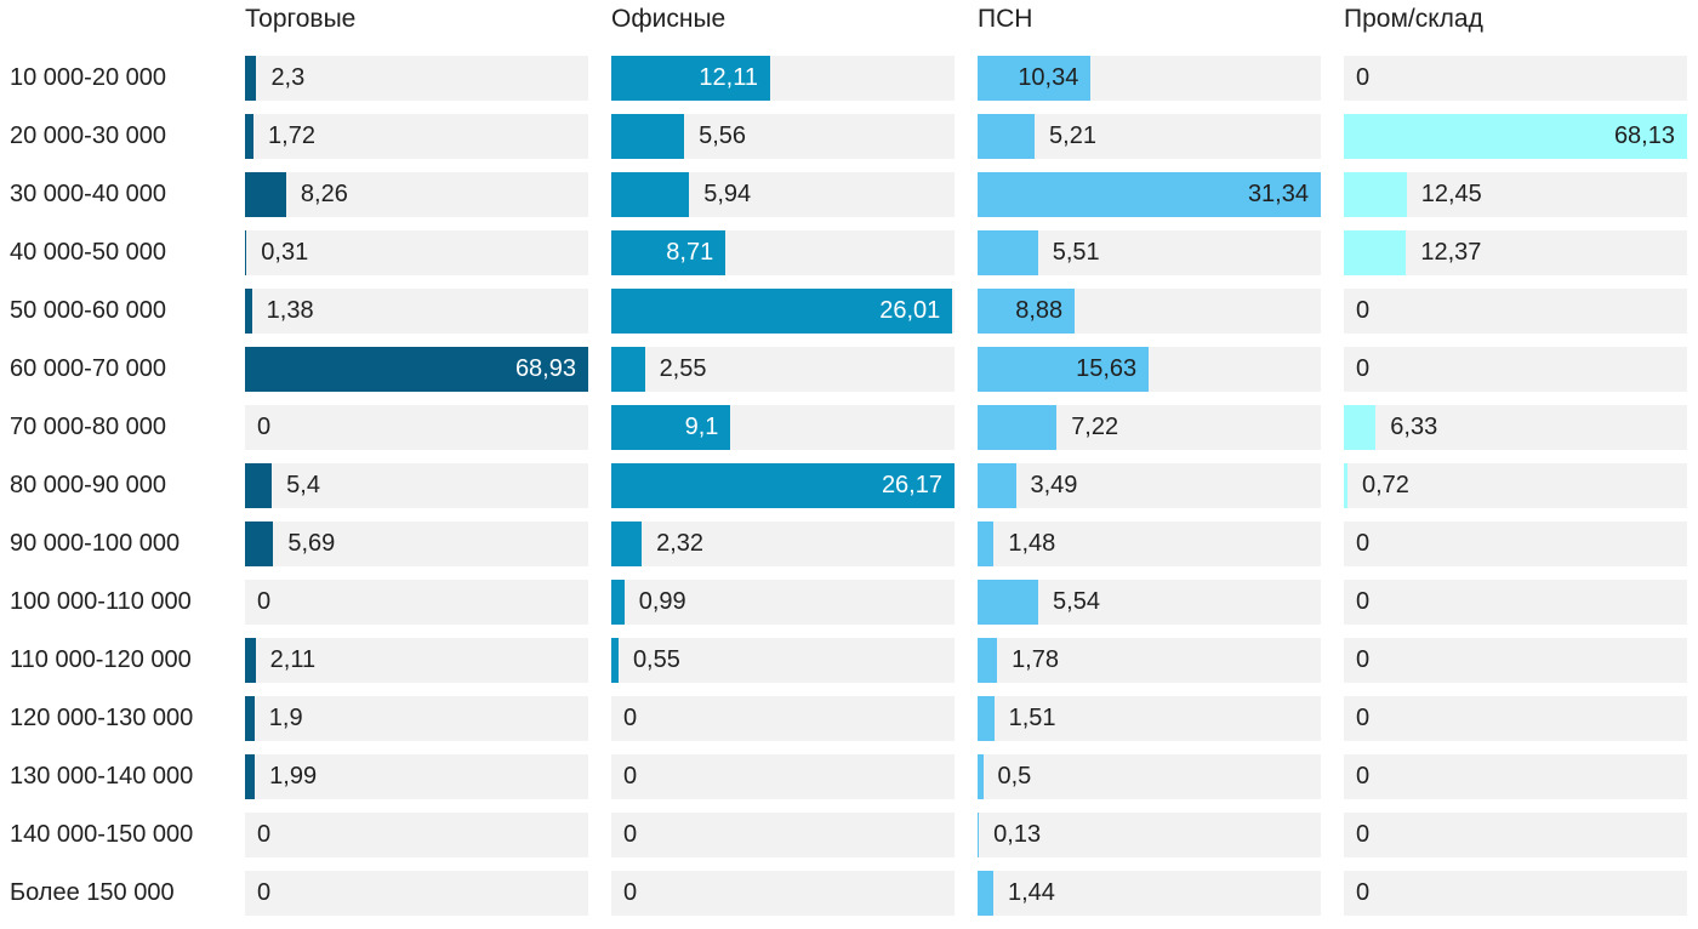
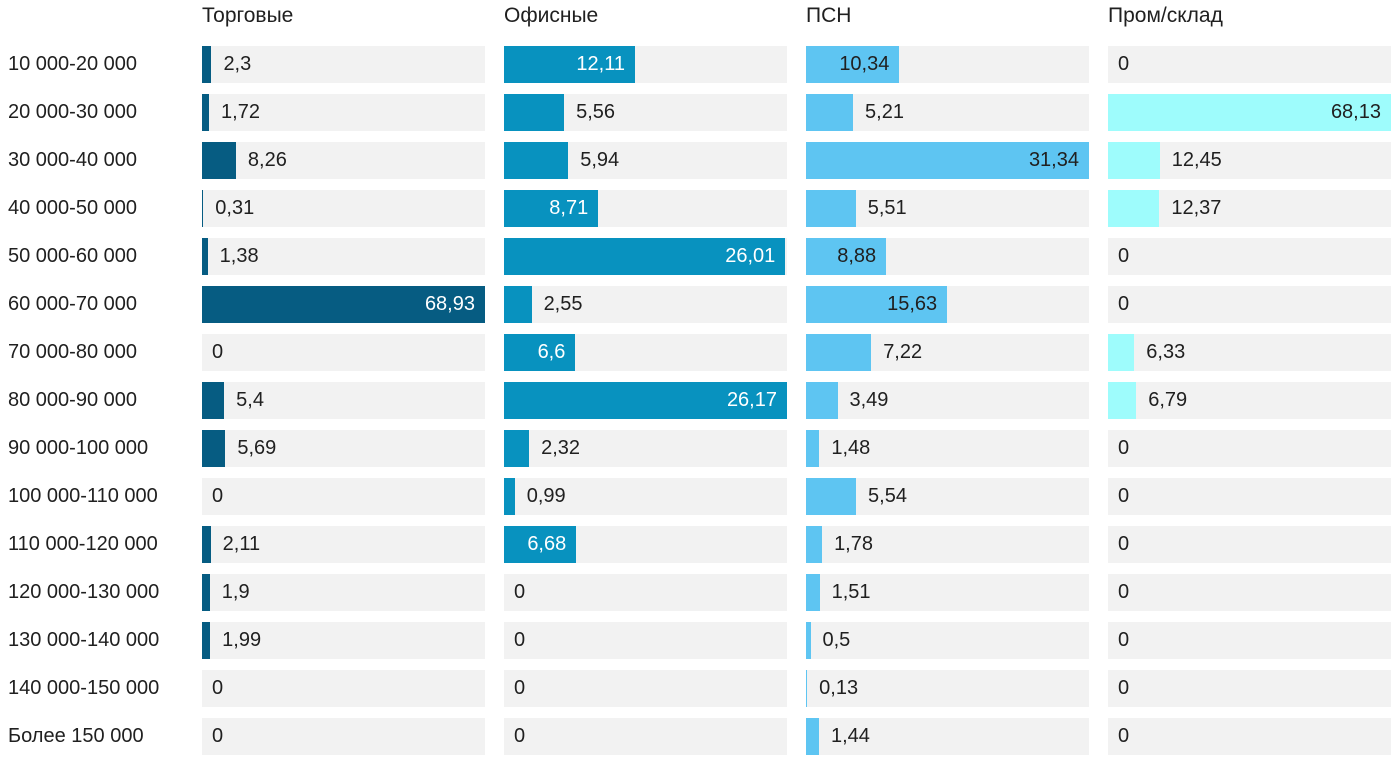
Офисные/70 000-80 000: 9,1 -> 6,6
Пром/склад/80 000-90 000: 0,72 -> 6,79
Офисные/110 000-120 000: 0,55 -> 6,68
